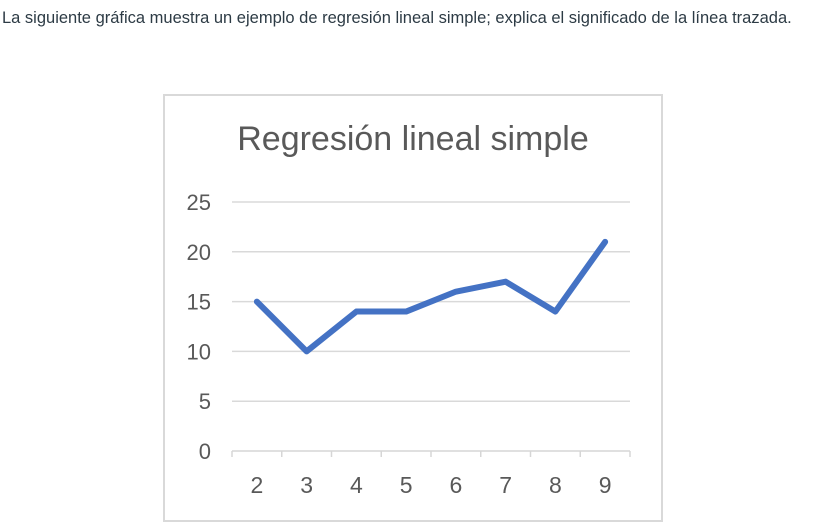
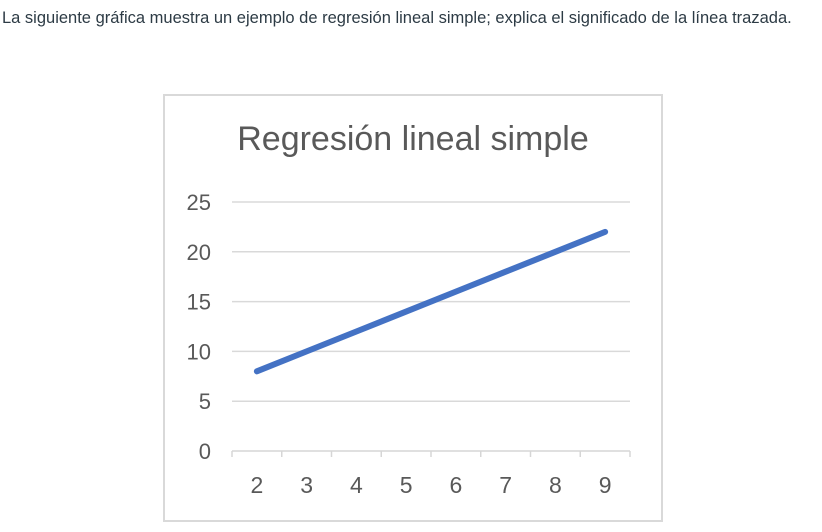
2: 15 -> 8
4: 14 -> 12
7: 17 -> 18
8: 14 -> 20
9: 21 -> 22
